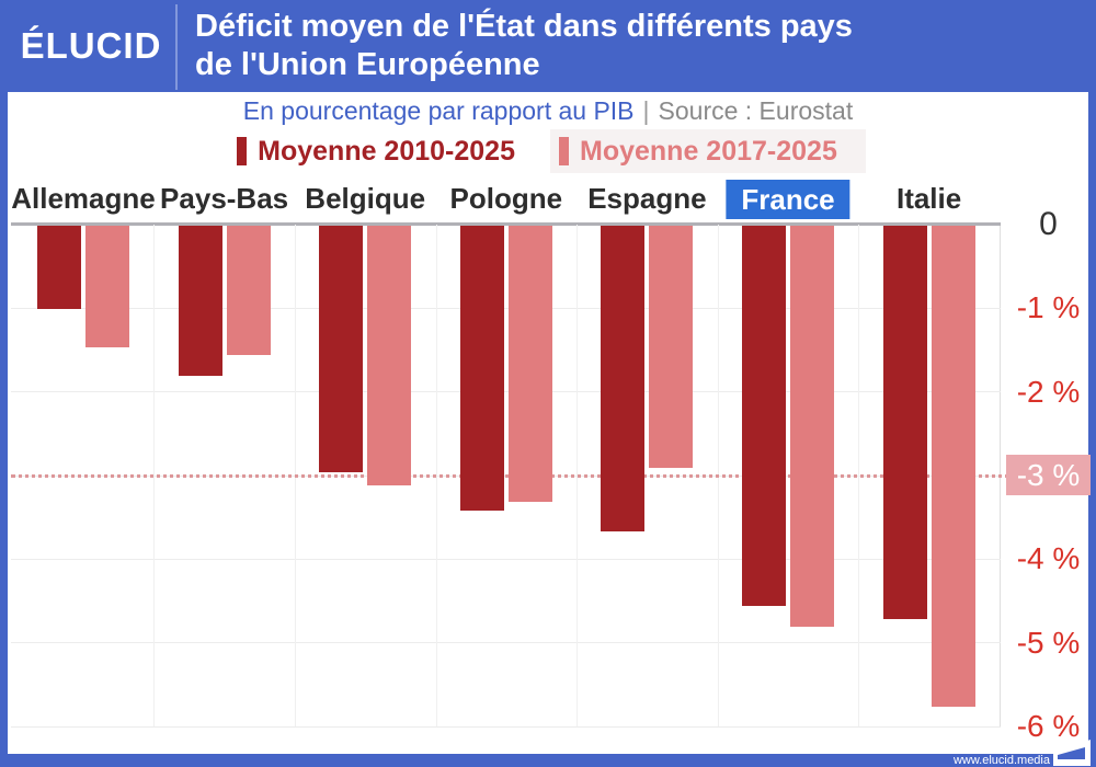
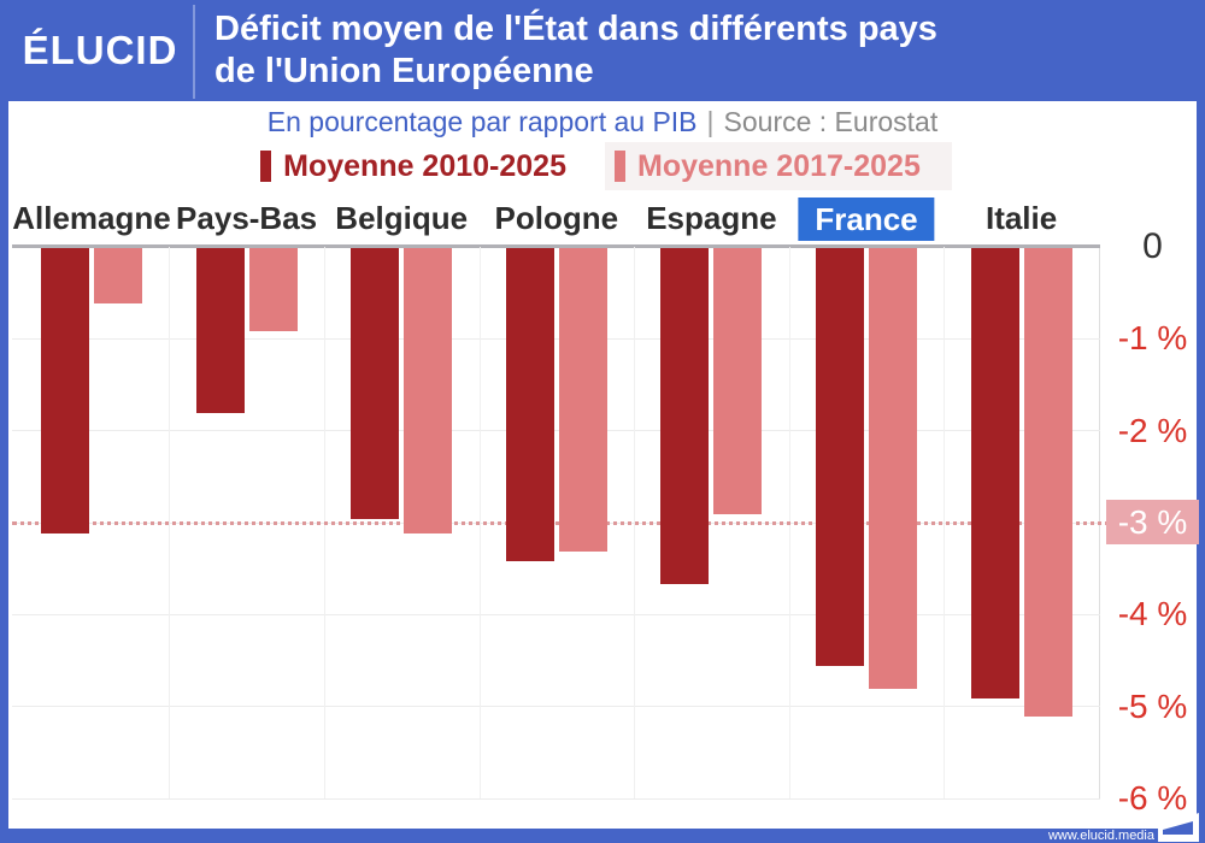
Moyenne 2010-2025/Allemagne: -1.0% -> -3.1%
Moyenne 2017-2025/Allemagne: -1.4% -> -0.6%
Moyenne 2017-2025/Pays-Bas: -1.6% -> -0.9%
Moyenne 2010-2025/Italie: -4.7% -> -4.9%
Moyenne 2017-2025/Italie: -5.8% -> -5.1%
